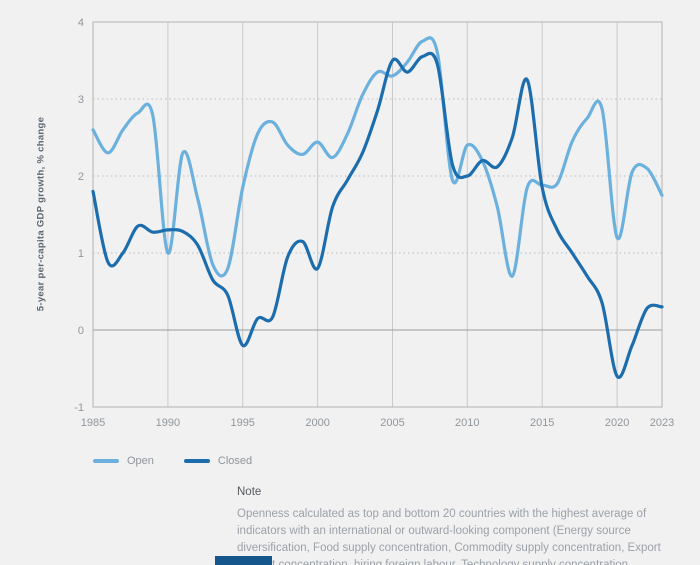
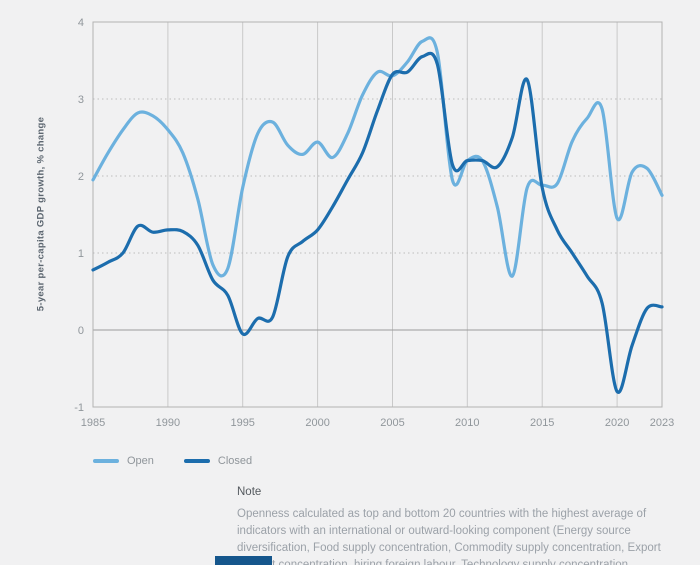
Open/1985: 2.6 -> 1.9
Closed/1985: 1.8 -> 0.8
Open/1990: 1.0 -> 2.6
Closed/1995: -0.2 -> -0.1
Closed/2000: 0.8 -> 1.3
Closed/2005: 3.5 -> 3.3
Open/2010: 2.4 -> 2.2
Closed/2010: 2.0 -> 2.2
Open/2020: 1.2 -> 1.4
Closed/2020: -0.6 -> -0.8
